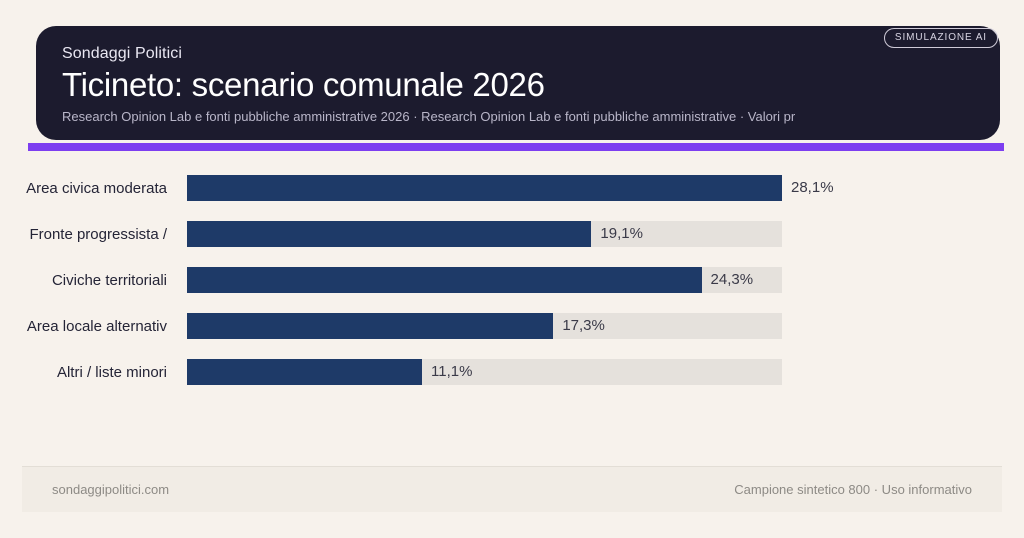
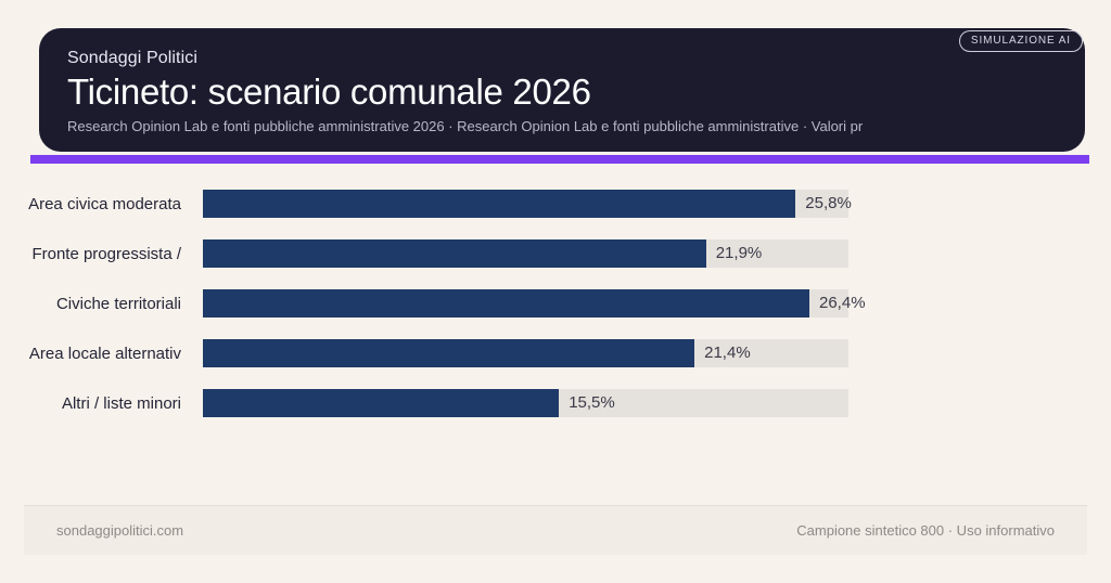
Area civica moderata: 28,1% -> 25,8%
Fronte progressista /: 19,1% -> 21,9%
Civiche territoriali: 24,3% -> 26,4%
Area locale alternativ: 17,3% -> 21,4%
Altri / liste minori: 11,1% -> 15,5%
